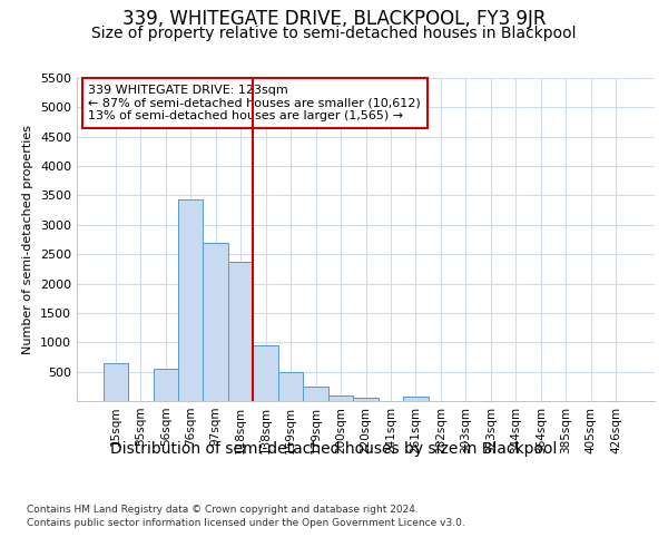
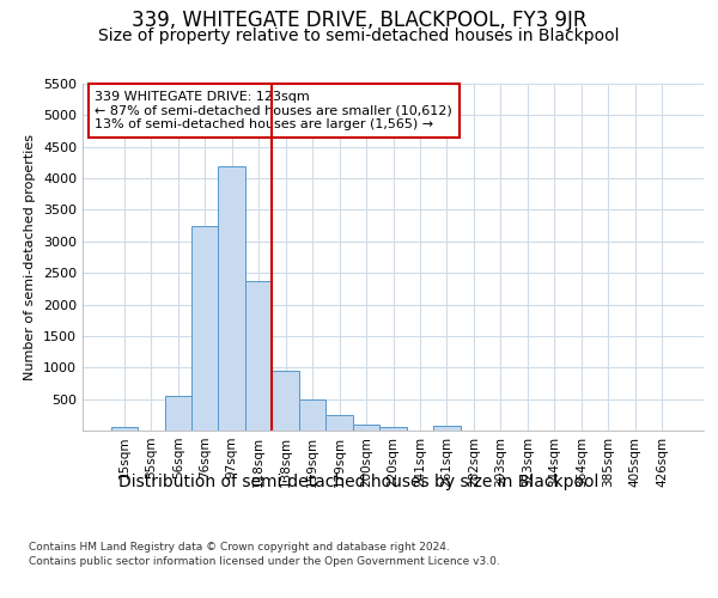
15sqm: 640 -> 50
76sqm: 3440 -> 3250
97sqm: 2700 -> 4200
